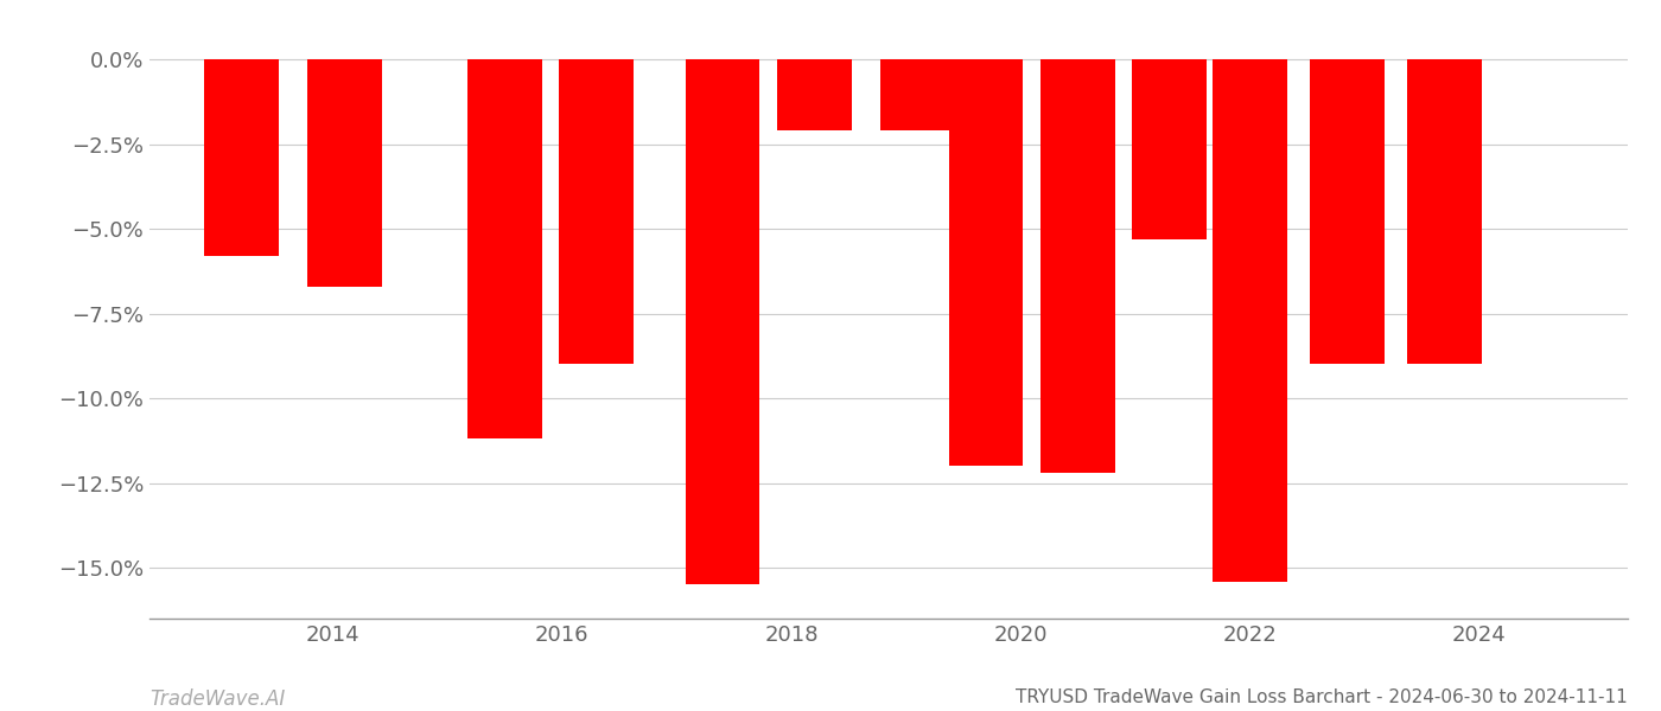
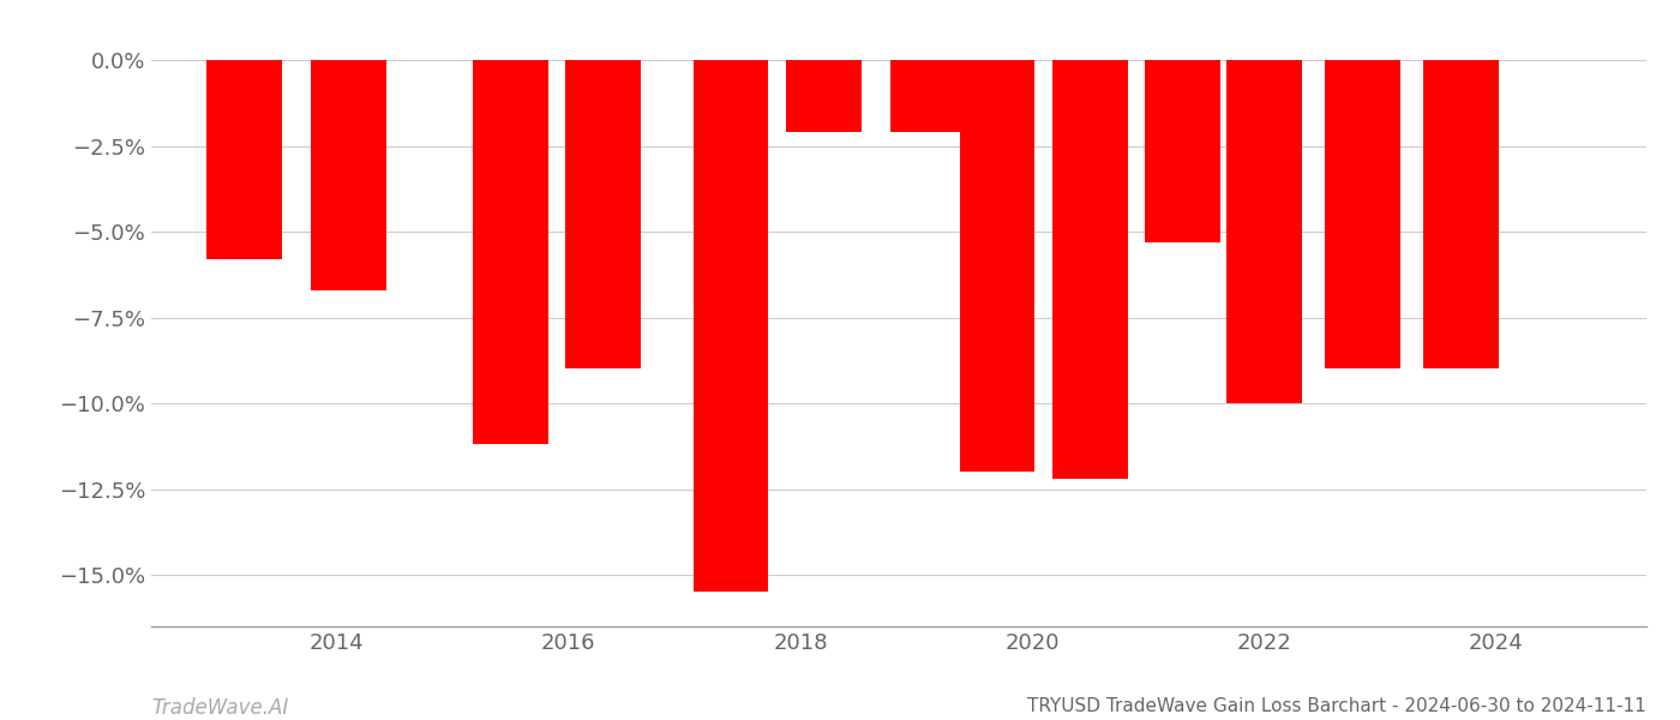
2022: -15.4% -> -10.0%
